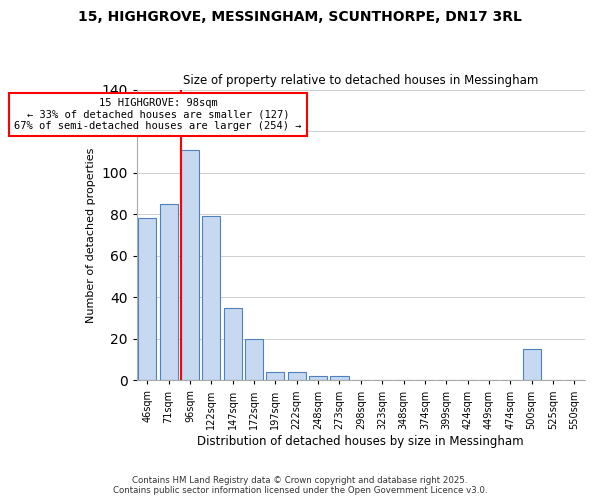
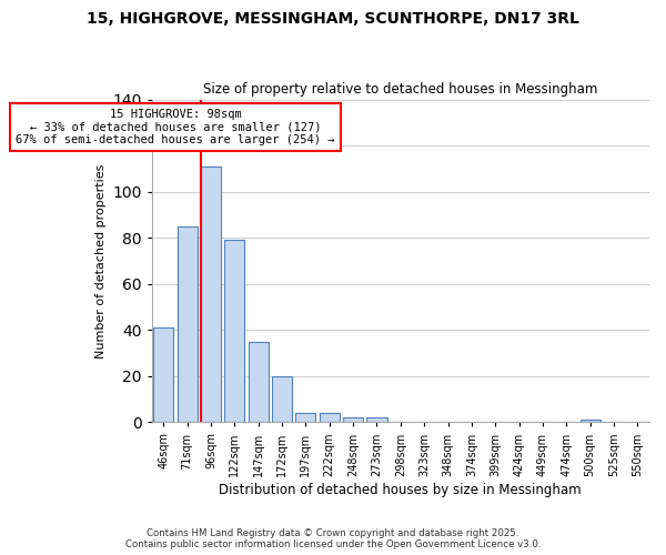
46sqm: 78 -> 41
500sqm: 15 -> 1
